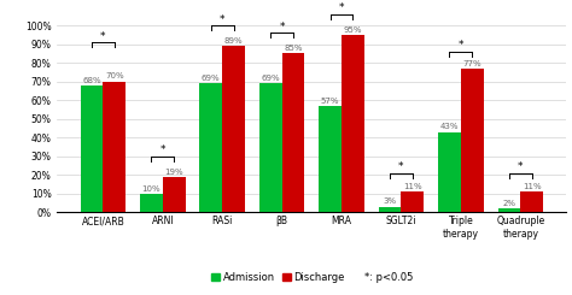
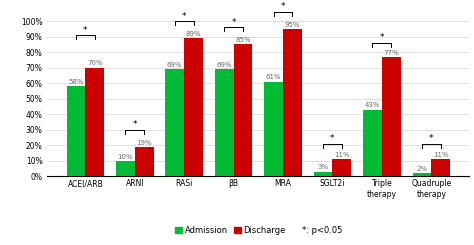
Admission/ACEI/ARB: 68% -> 58%
Admission/MRA: 57% -> 61%
